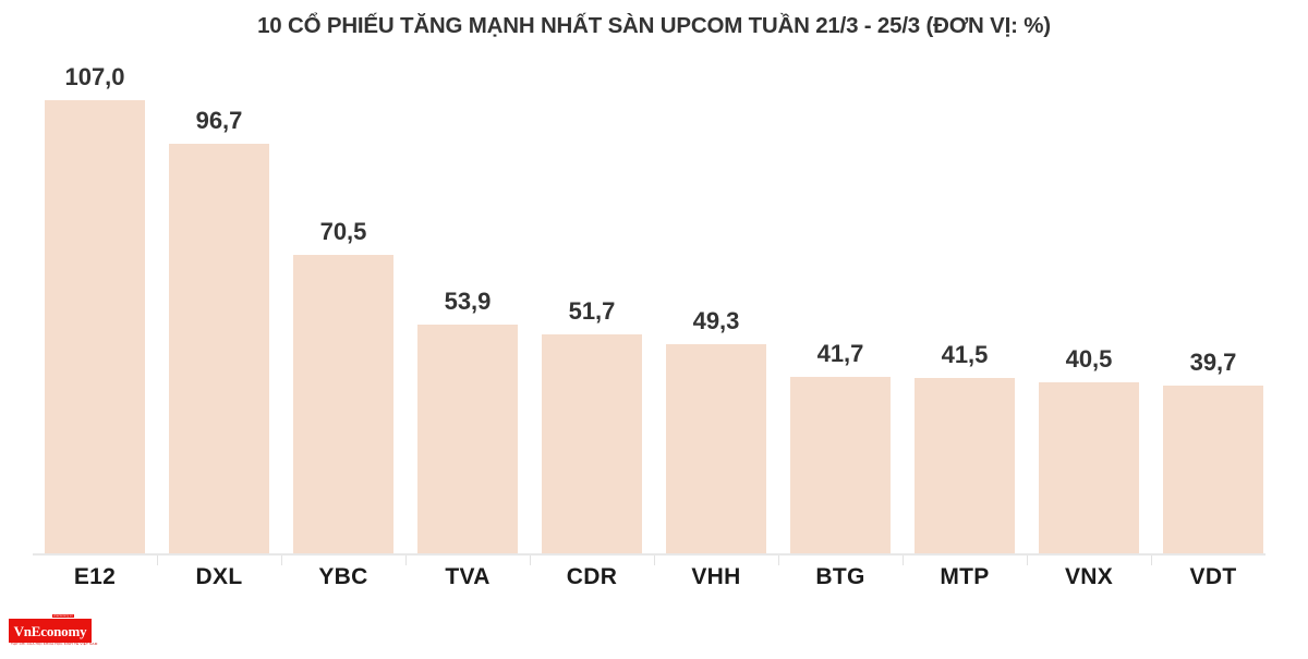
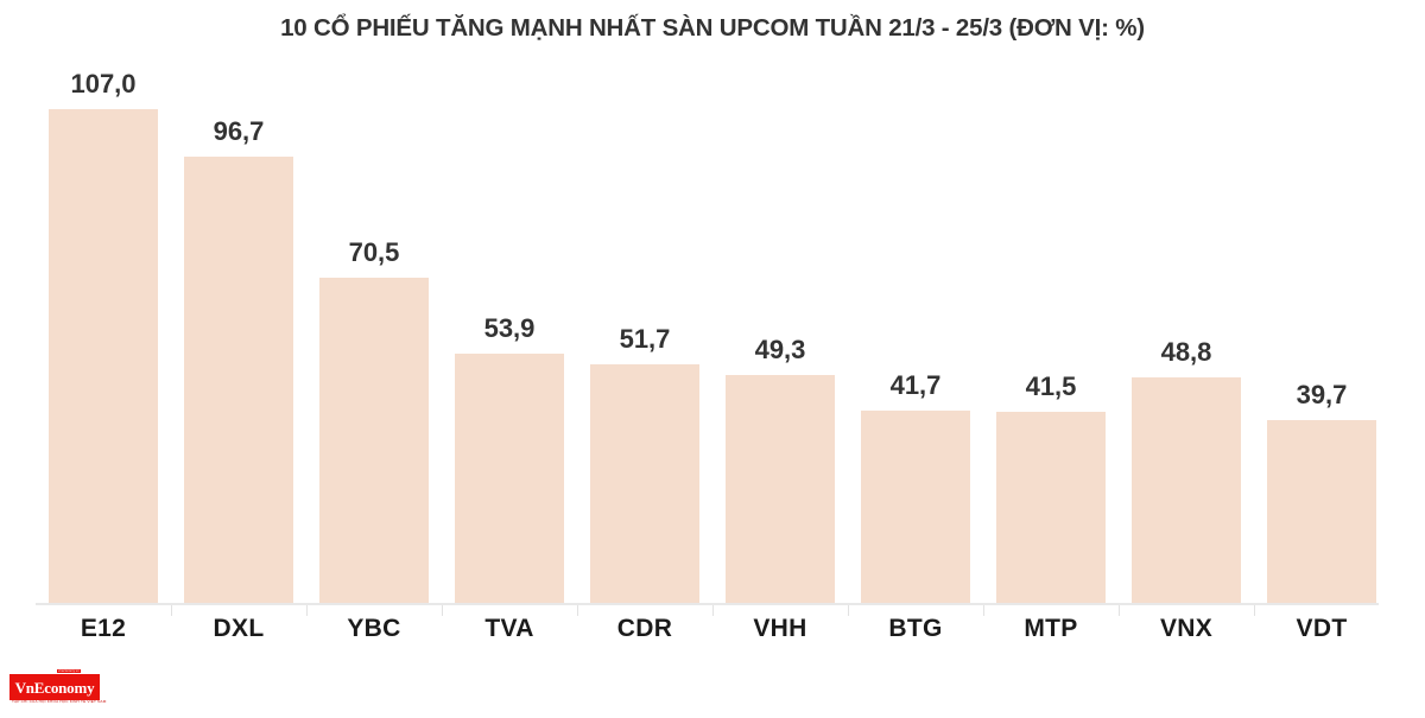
VNX: 40,5 -> 48,8
